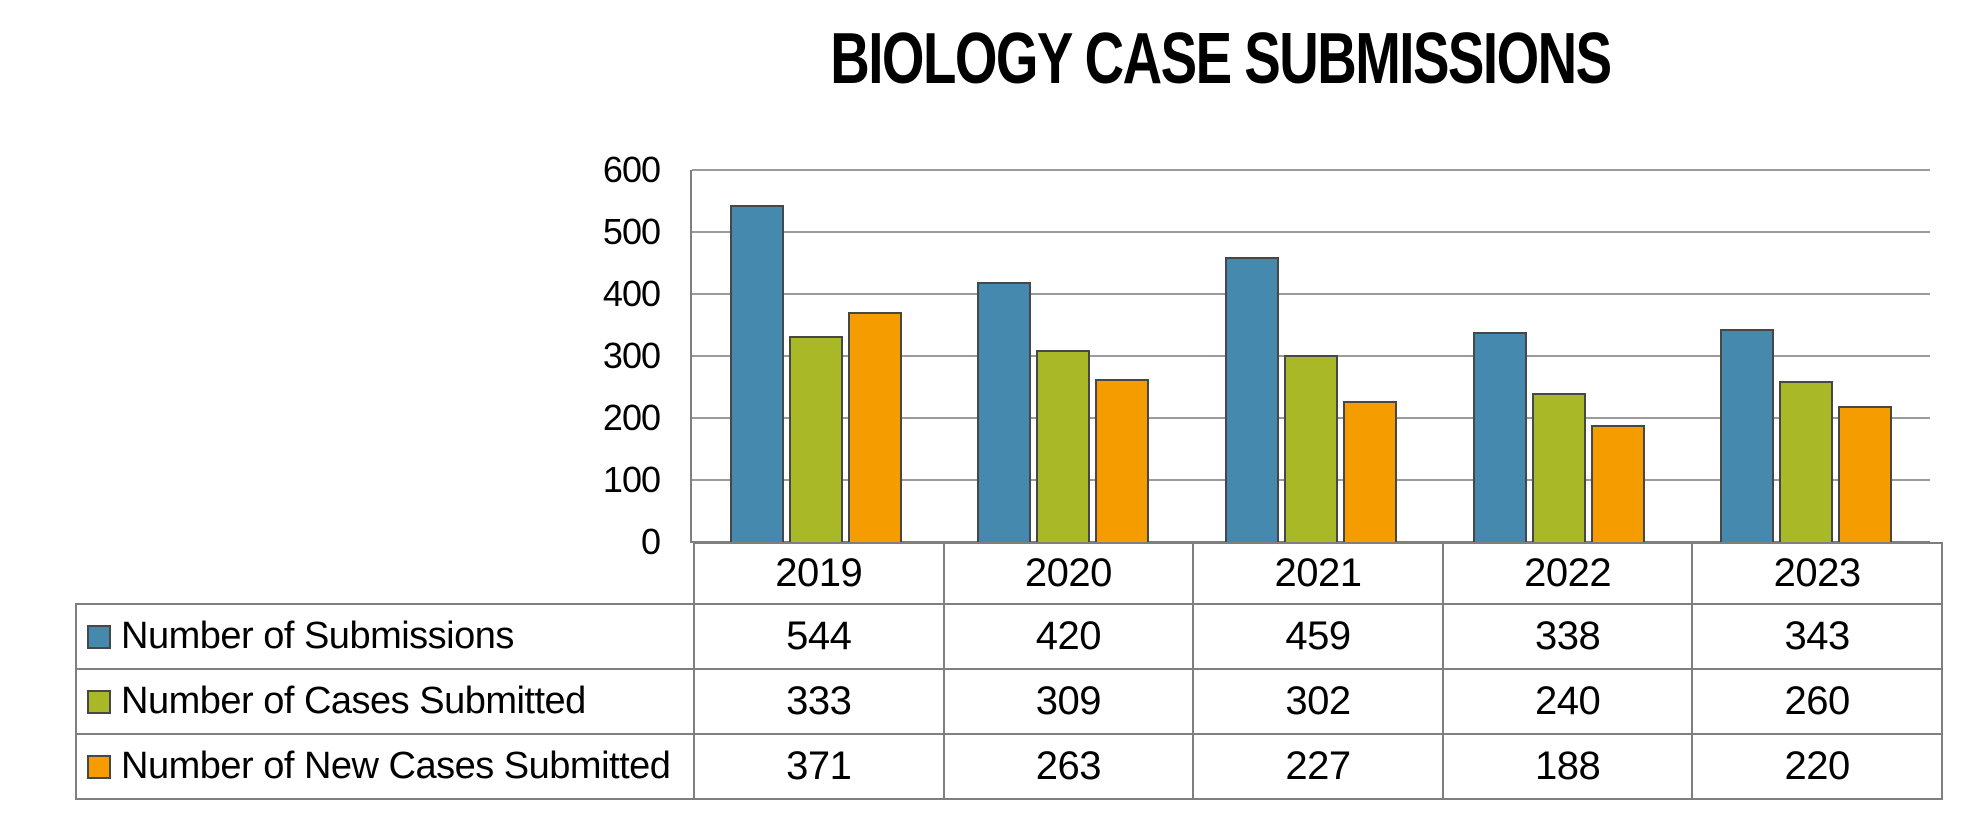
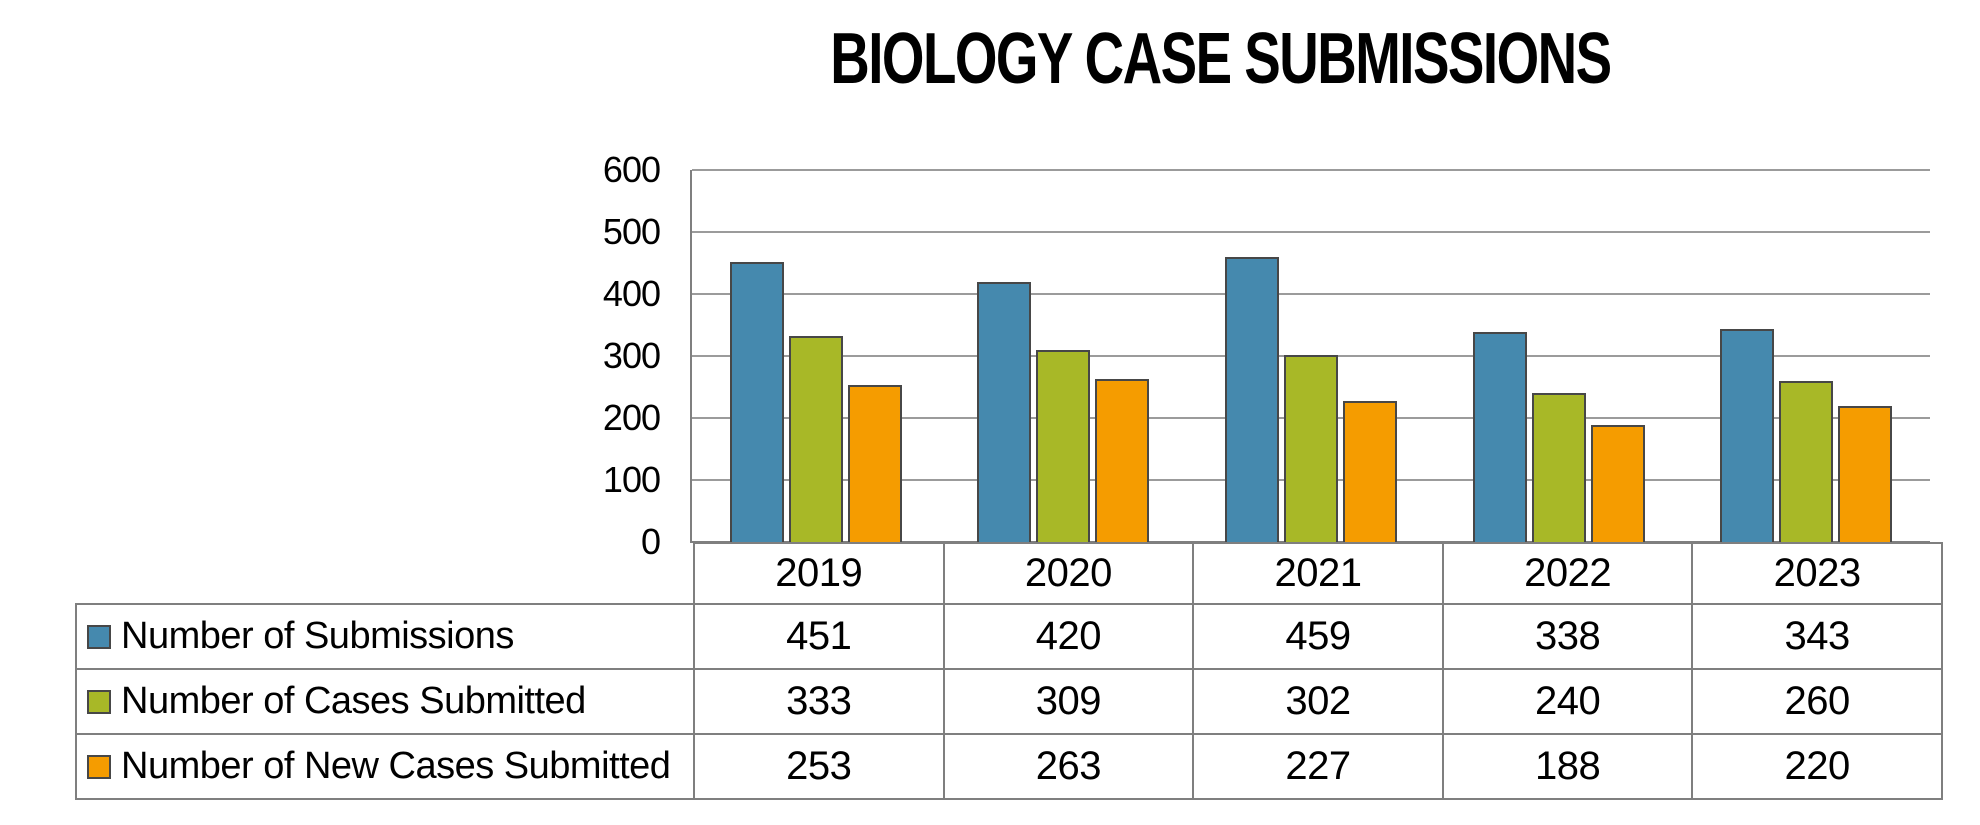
Number of Submissions/2019: 544 -> 451
Number of New Cases Submitted/2019: 371 -> 253
